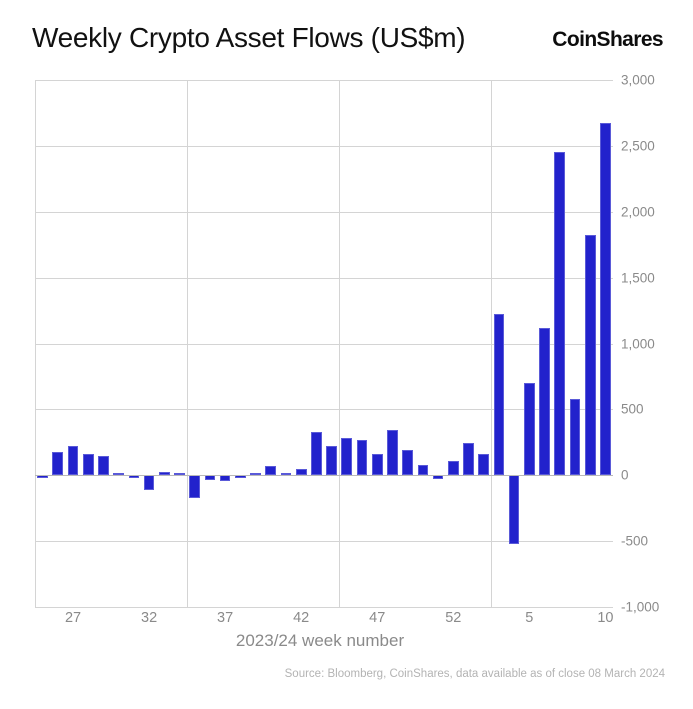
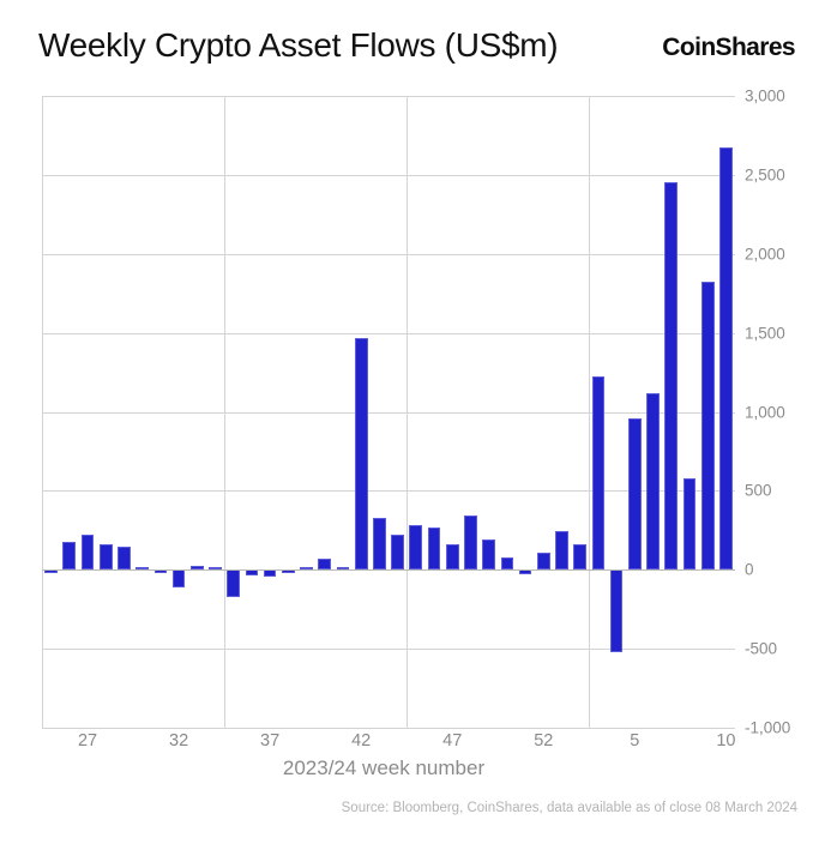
42: 50 -> 1470
5: 700 -> 960
